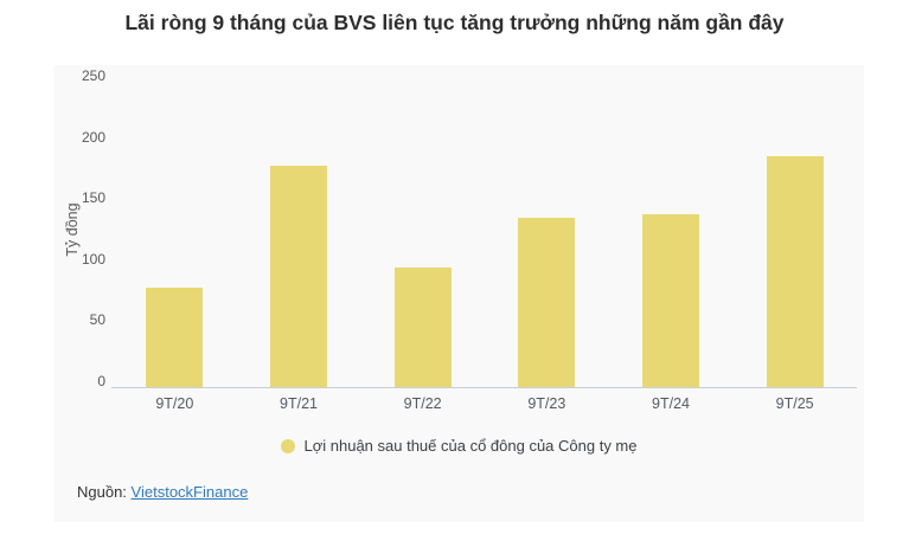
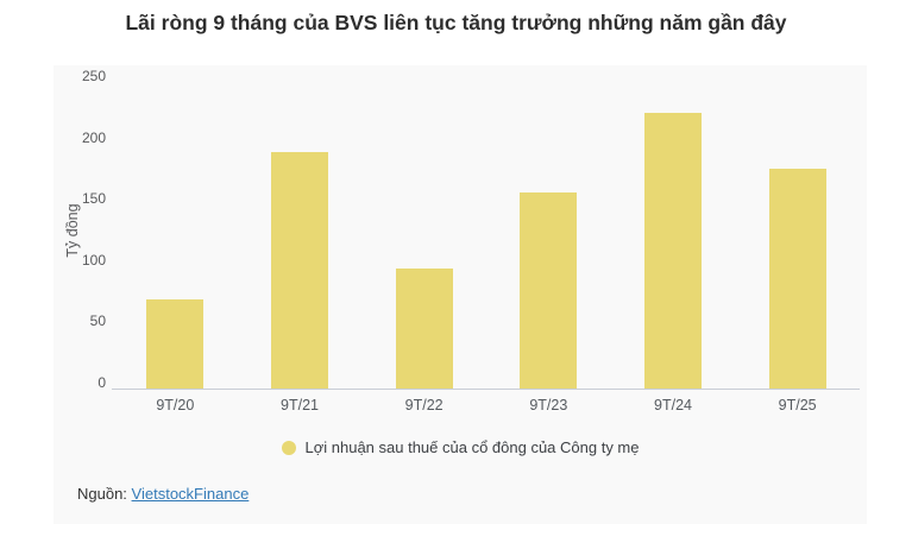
9T/20: 82 -> 73
9T/21: 181 -> 193
9T/23: 139 -> 160
9T/24: 142 -> 225
9T/25: 189 -> 180
